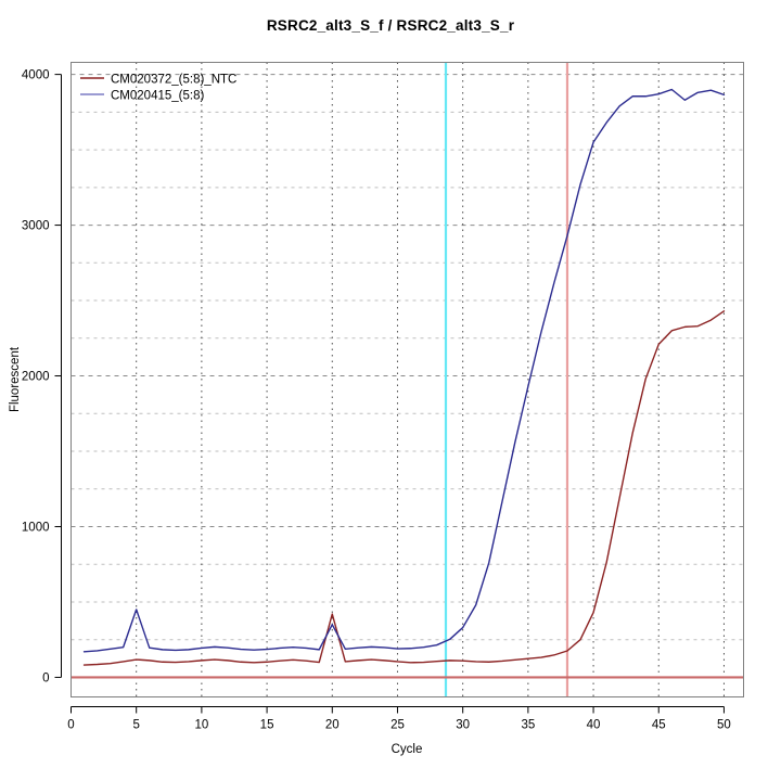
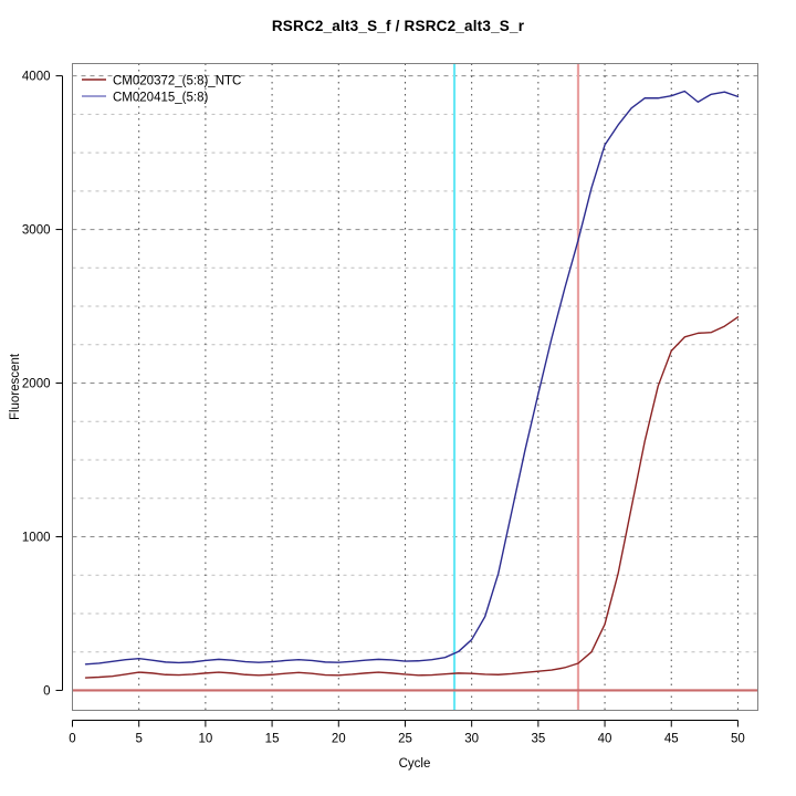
CM020415_(5:8)/5: 450 -> 210
CM020372_(5:8)_NTC/20: 420 -> 100
CM020415_(5:8)/20: 350 -> 180
